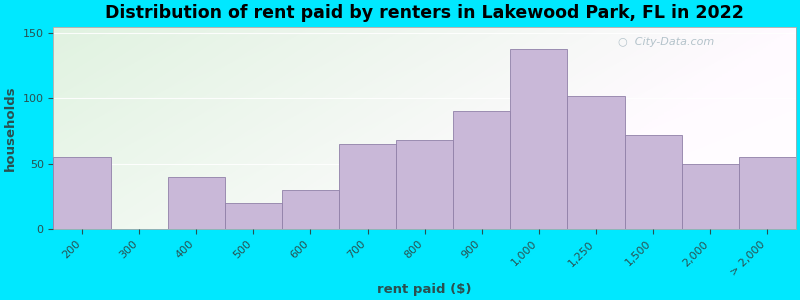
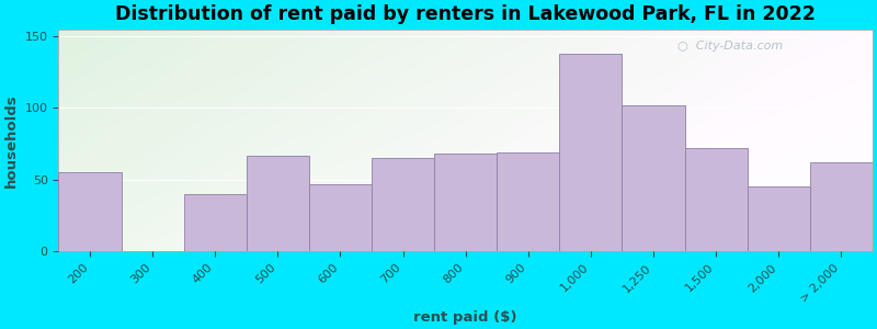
500: 20 -> 67
600: 30 -> 47
900: 90 -> 69
2,000: 50 -> 45
> 2,000: 55 -> 62
